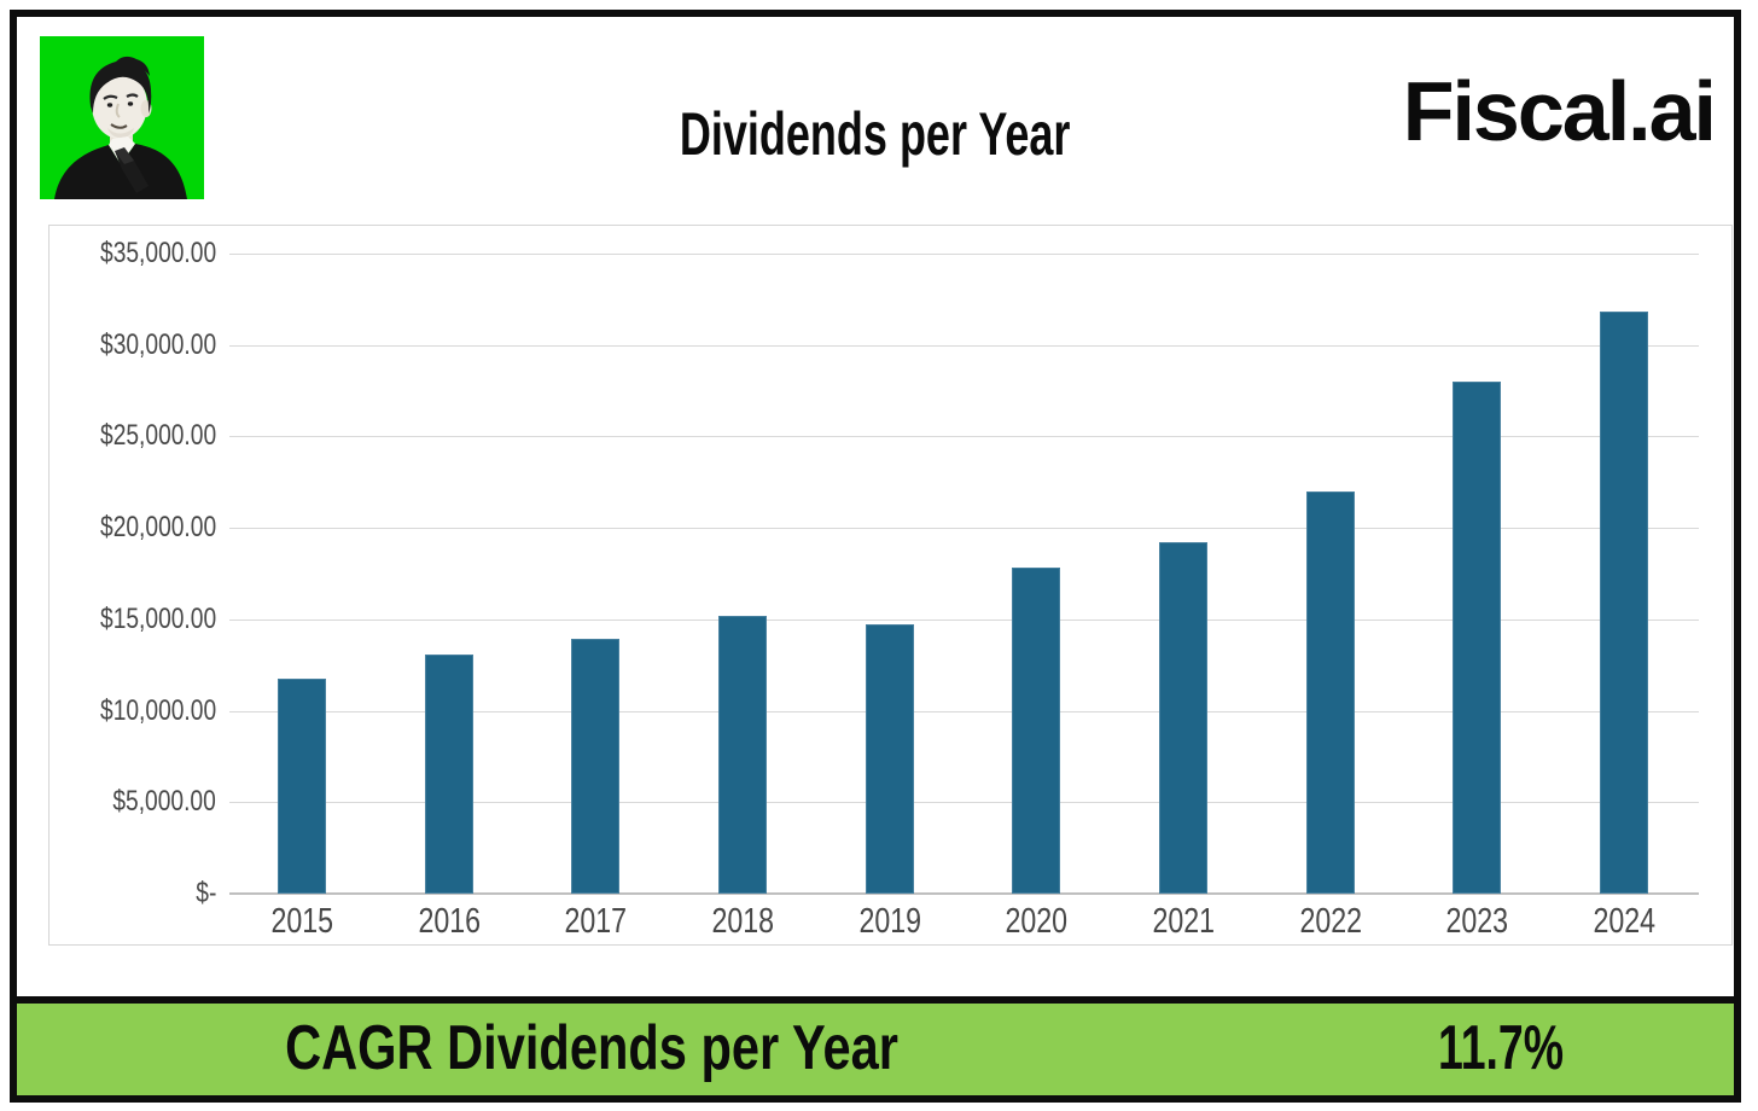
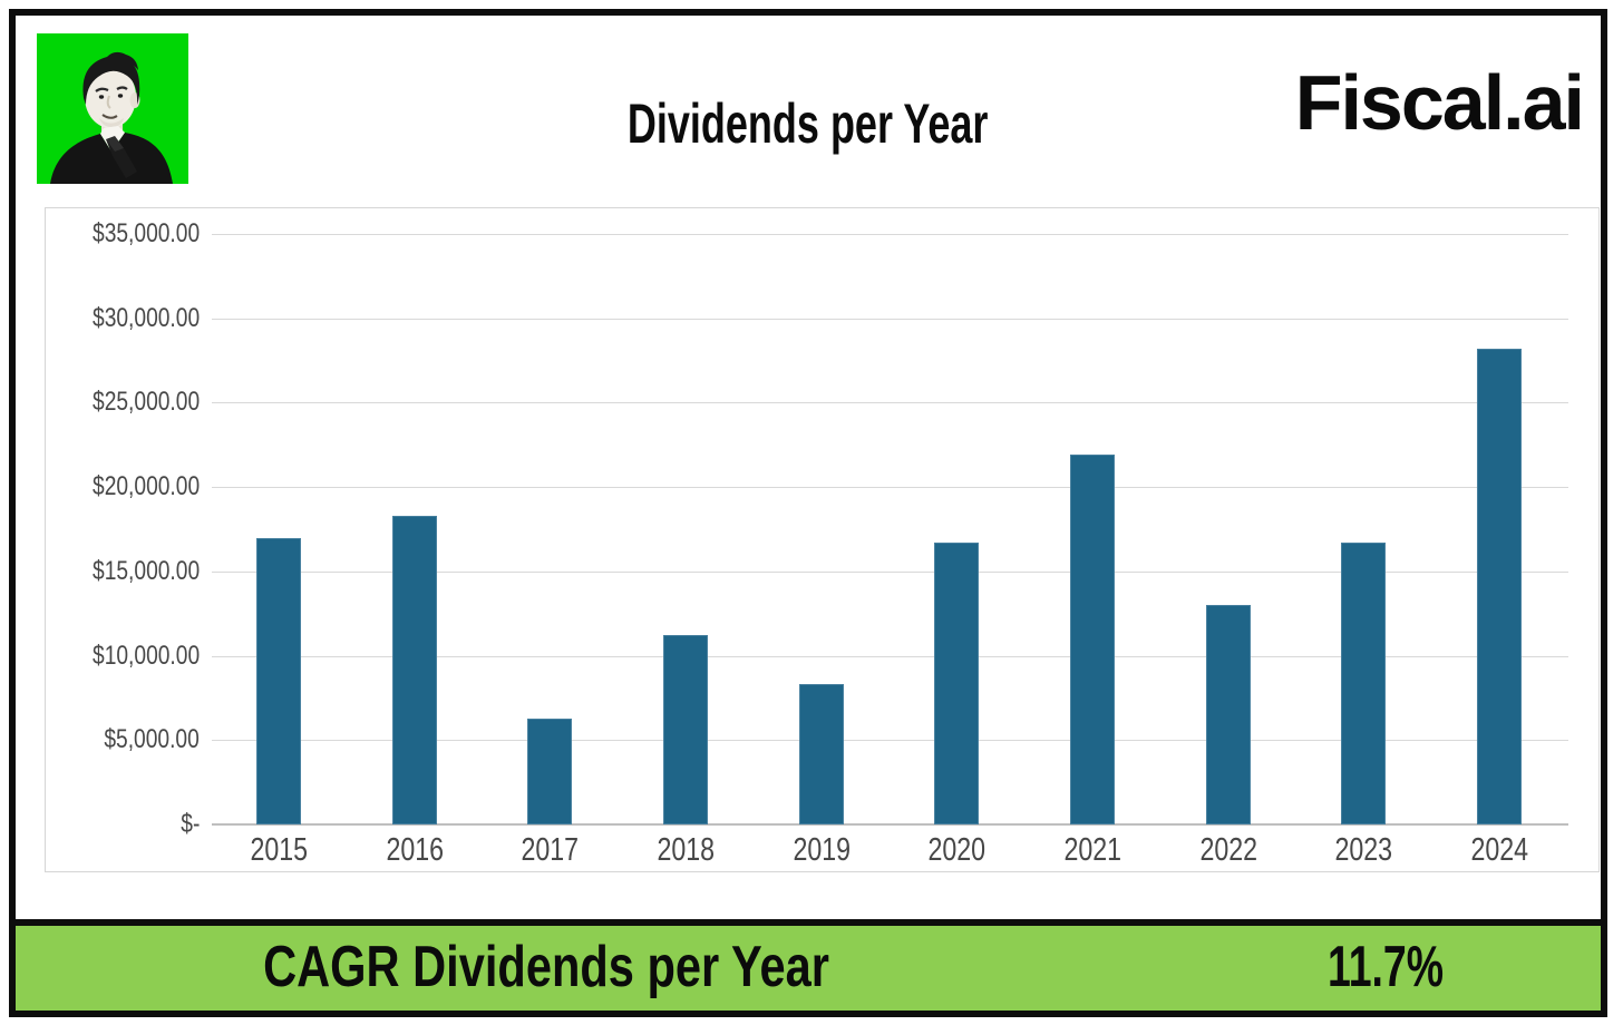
2015: $11800 -> $17000
2016: $13100 -> $18300
2017: $14000 -> $6300
2018: $15200 -> $11200
2019: $14800 -> $8300
2020: $17800 -> $16700
2021: $19200 -> $21900
2022: $22000 -> $13000
2023: $28000 -> $16700
2024: $31800 -> $28200
